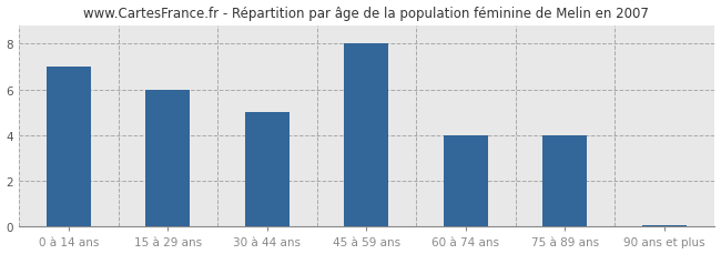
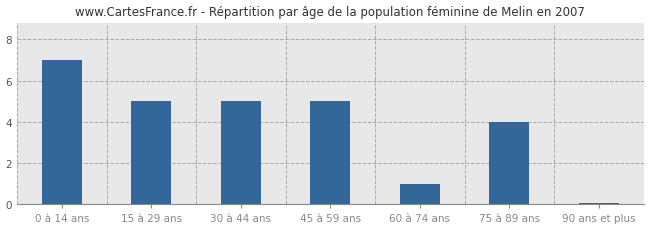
15 à 29 ans: 6.00 -> 5.00
45 à 59 ans: 8.00 -> 5.00
60 à 74 ans: 4.00 -> 1.00
